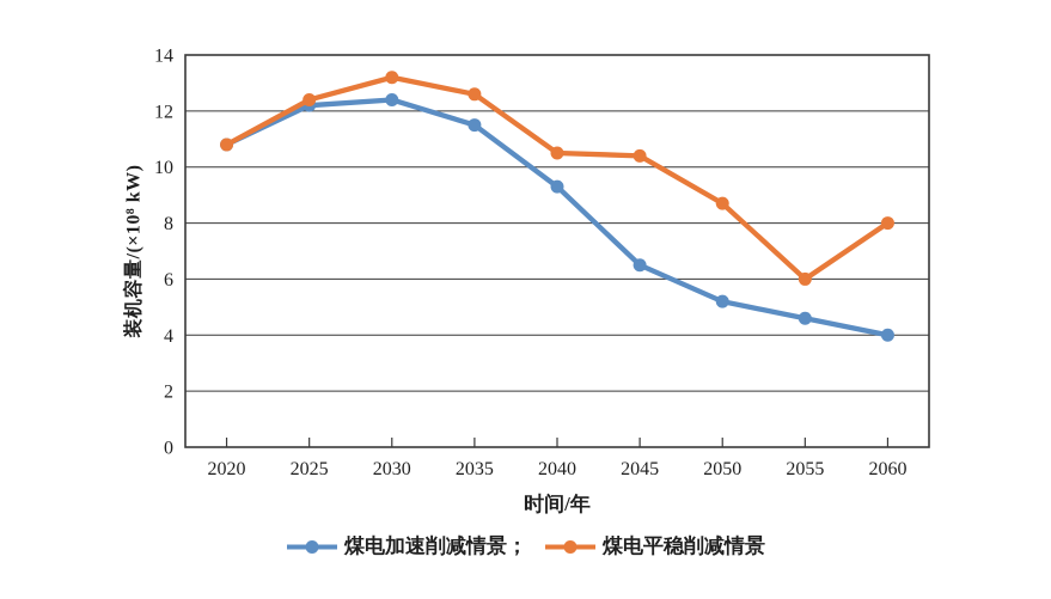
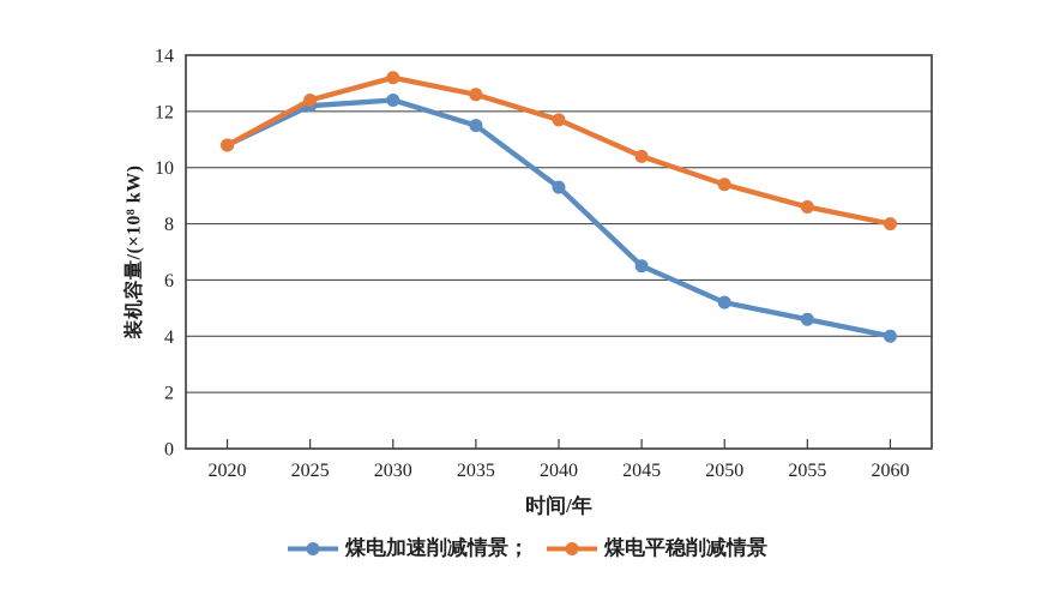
煤电平稳削减情景/2040: 10.5 -> 11.7
煤电平稳削减情景/2050: 8.7 -> 9.4
煤电平稳削减情景/2055: 6.0 -> 8.6
